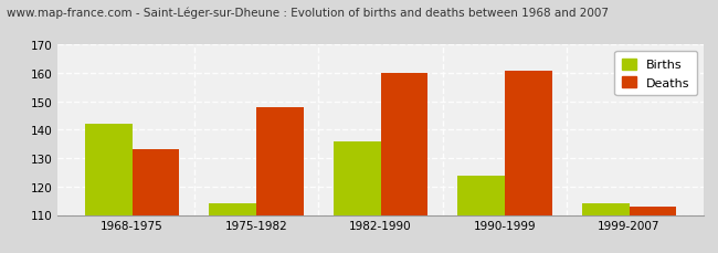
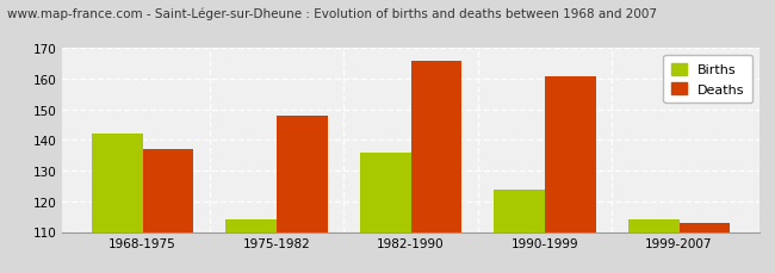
Deaths/1968-1975: 133 -> 137
Deaths/1982-1990: 160 -> 166
